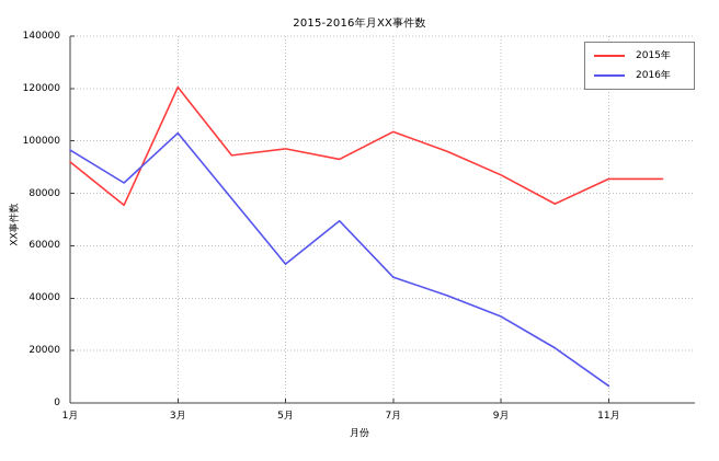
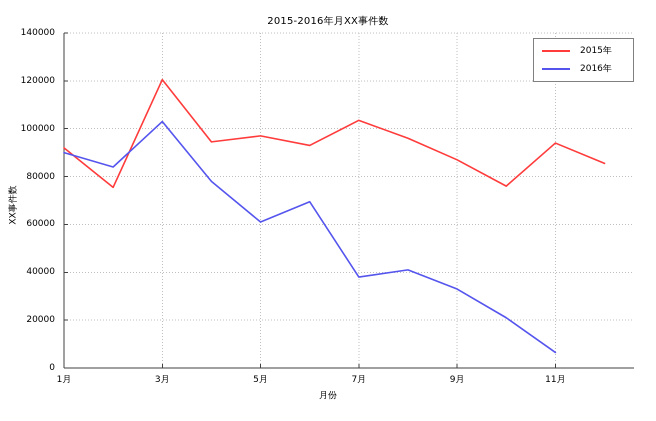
2016年/1月: 96000 -> 90000
2016年/5月: 53000 -> 61000
2016年/7月: 48000 -> 38000
2015年/11月: 86000 -> 94000
